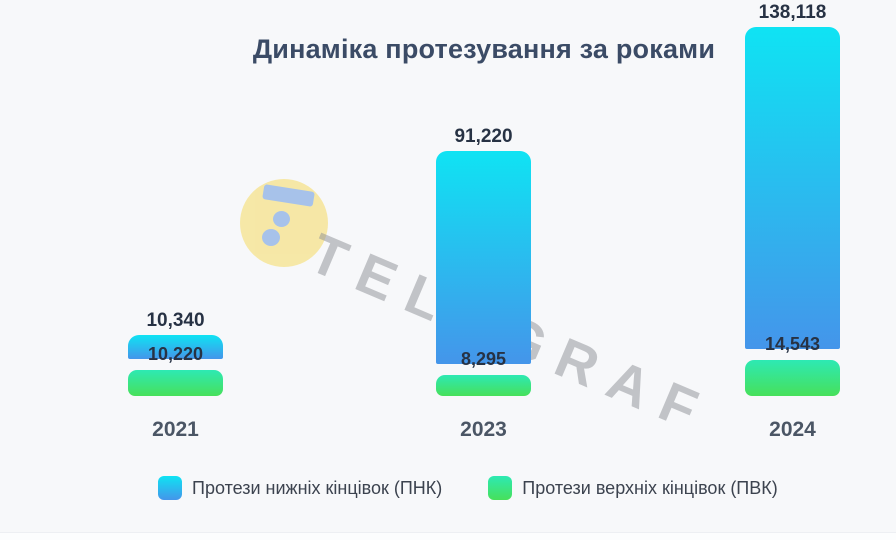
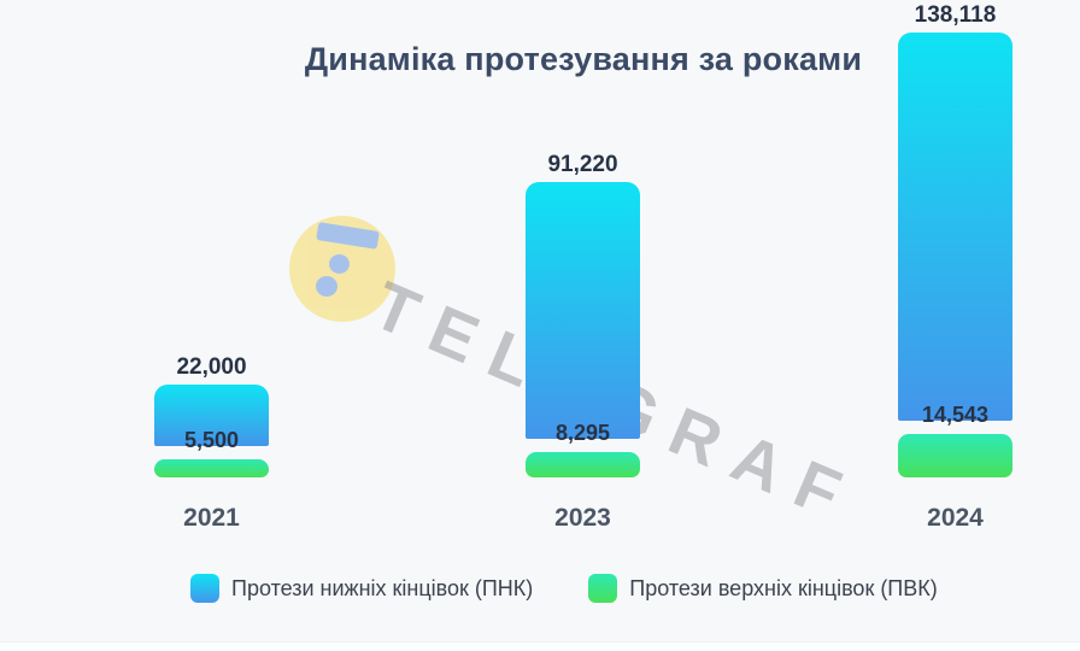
Протези нижніх кінцівок (ПНК)/2021: 10,340 -> 22,000
Протези верхніх кінцівок (ПВК)/2021: 10,220 -> 5,500
